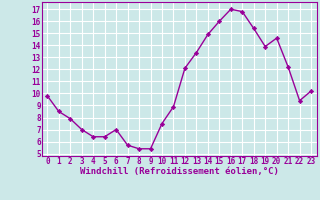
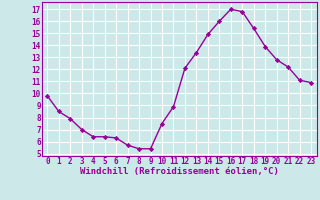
6: 7.0 -> 6.3
20: 14.6 -> 12.8
22: 9.4 -> 11.1
23: 10.2 -> 10.9
